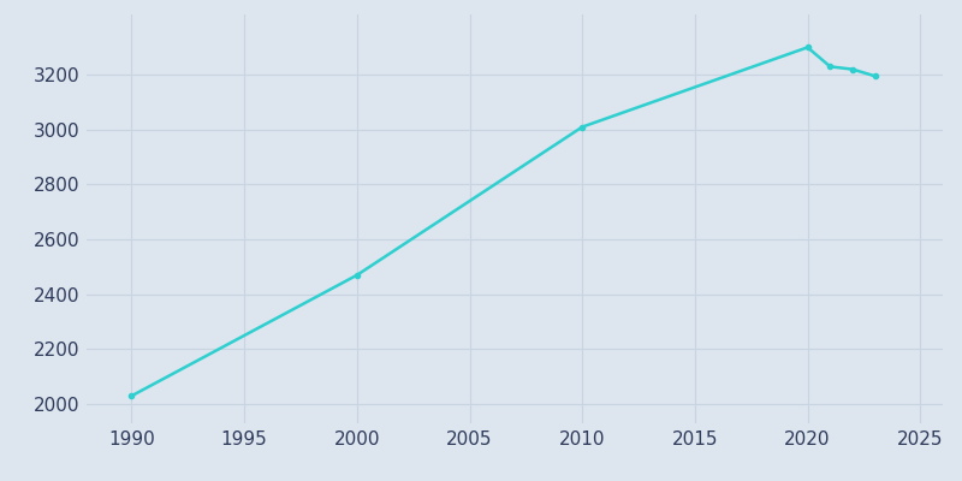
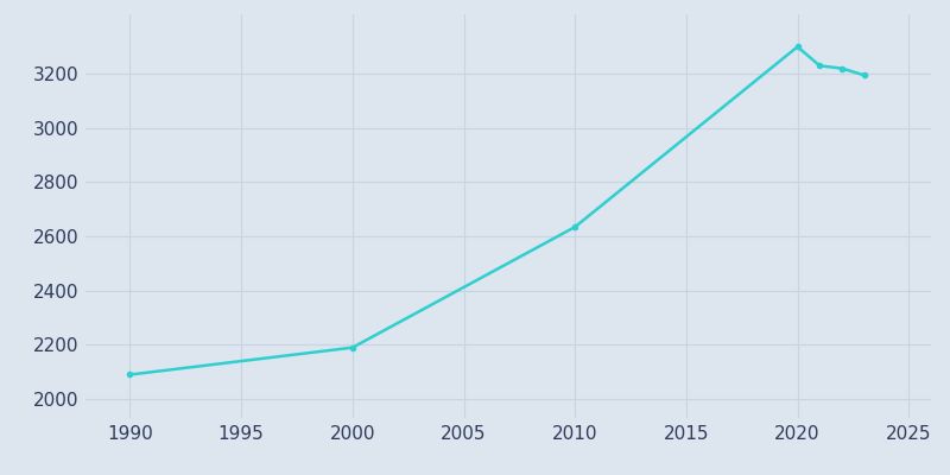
1990: 2030 -> 2090
2000: 2470 -> 2190
2010: 3010 -> 2635
